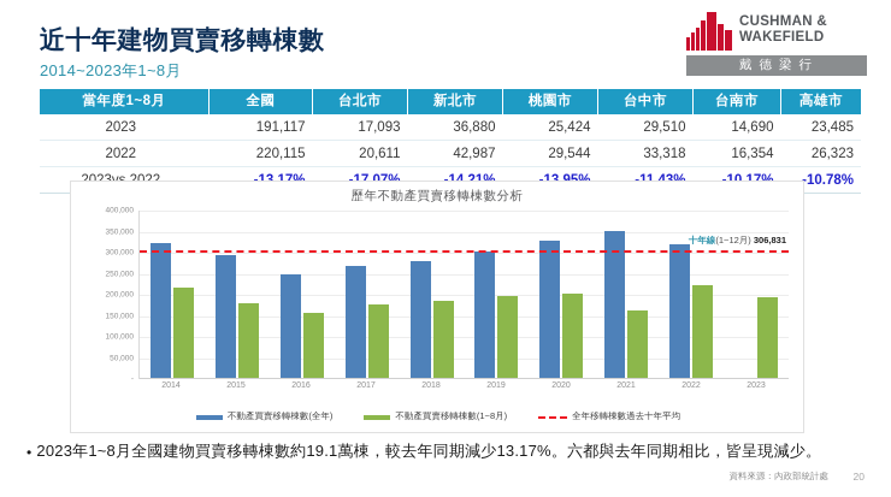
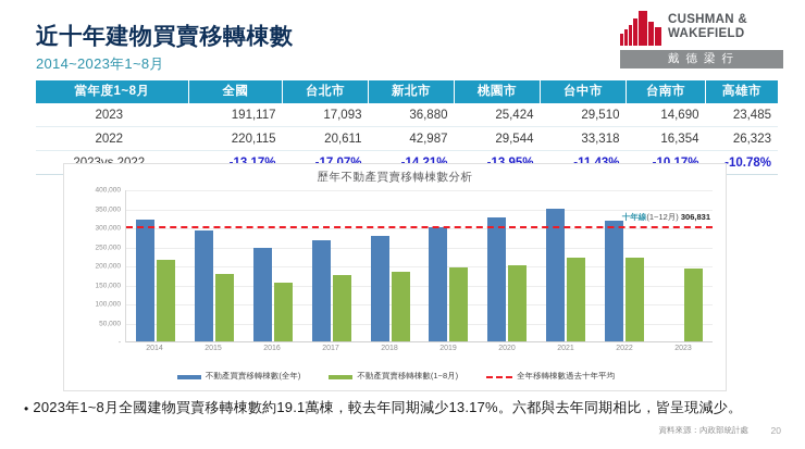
不動產買賣移轉棟數(1~8月)/2021: 160000 -> 220000
